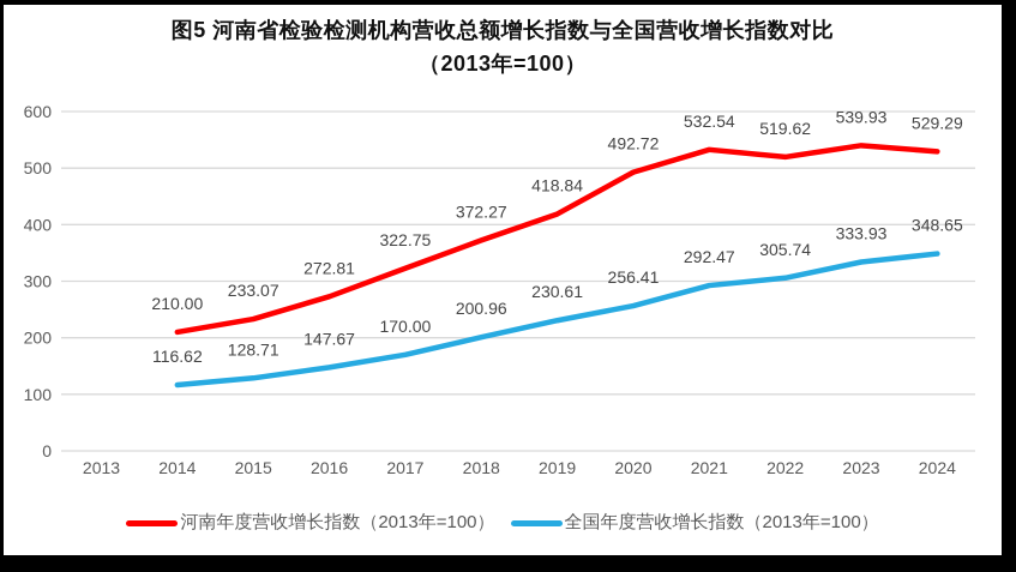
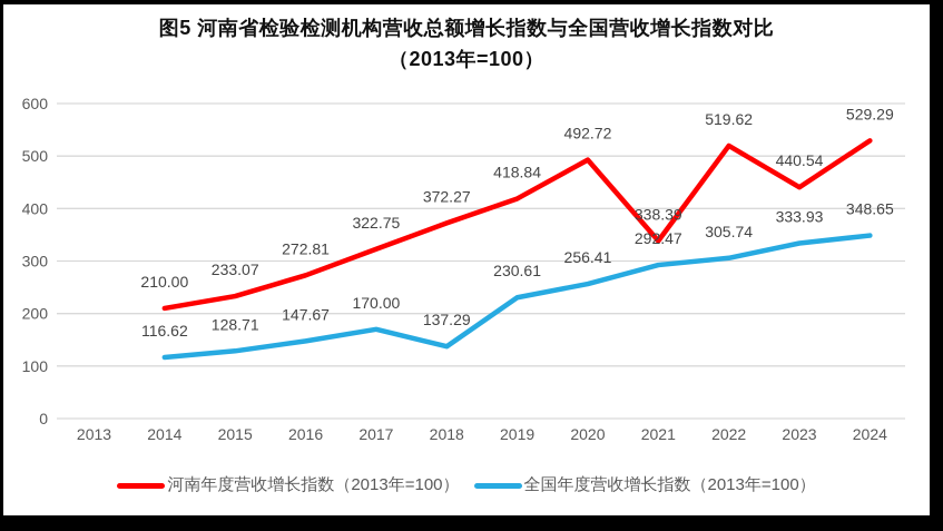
全国年度营收增长指数（2013年=100）/2018: 200.96 -> 137.29
河南年度营收增长指数（2013年=100）/2021: 532.54 -> 338.39
河南年度营收增长指数（2013年=100）/2023: 539.93 -> 440.54
